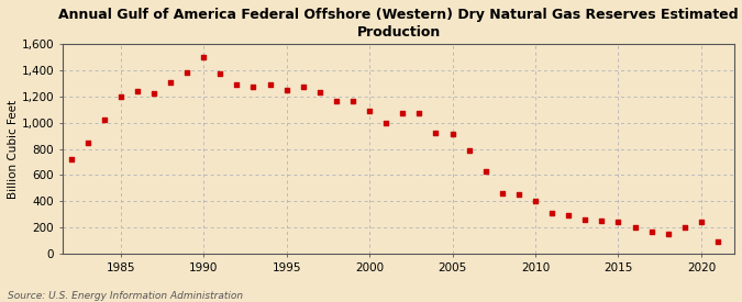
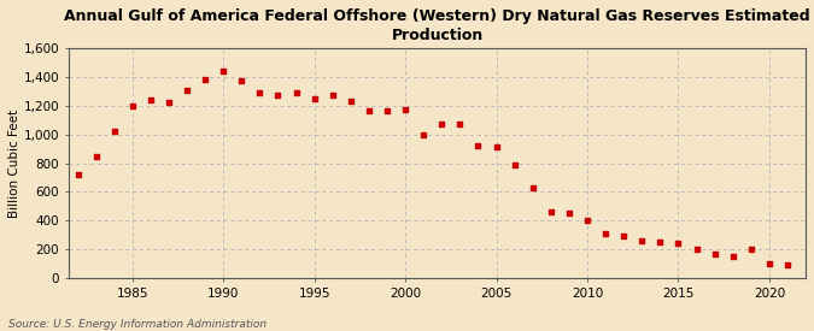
1990: 1,500 -> 1,440
2000: 1,090 -> 1,170
2020: 240 -> 100
